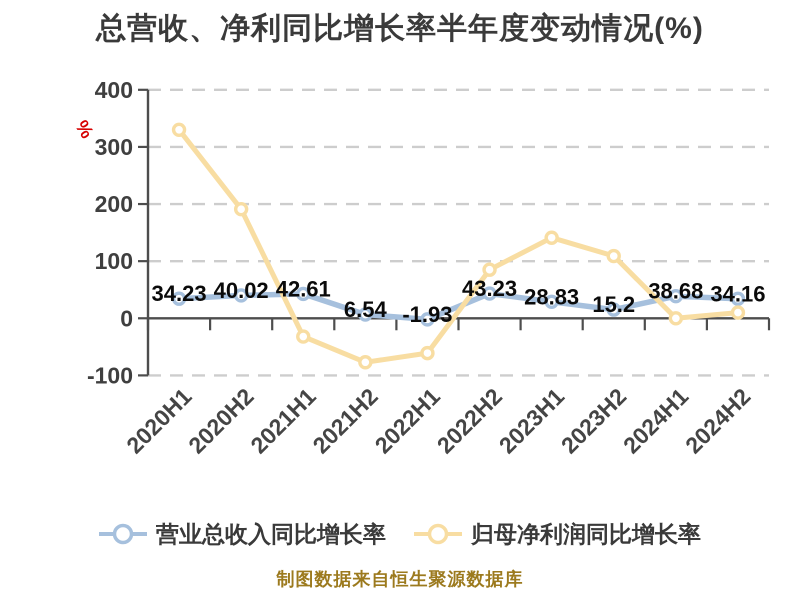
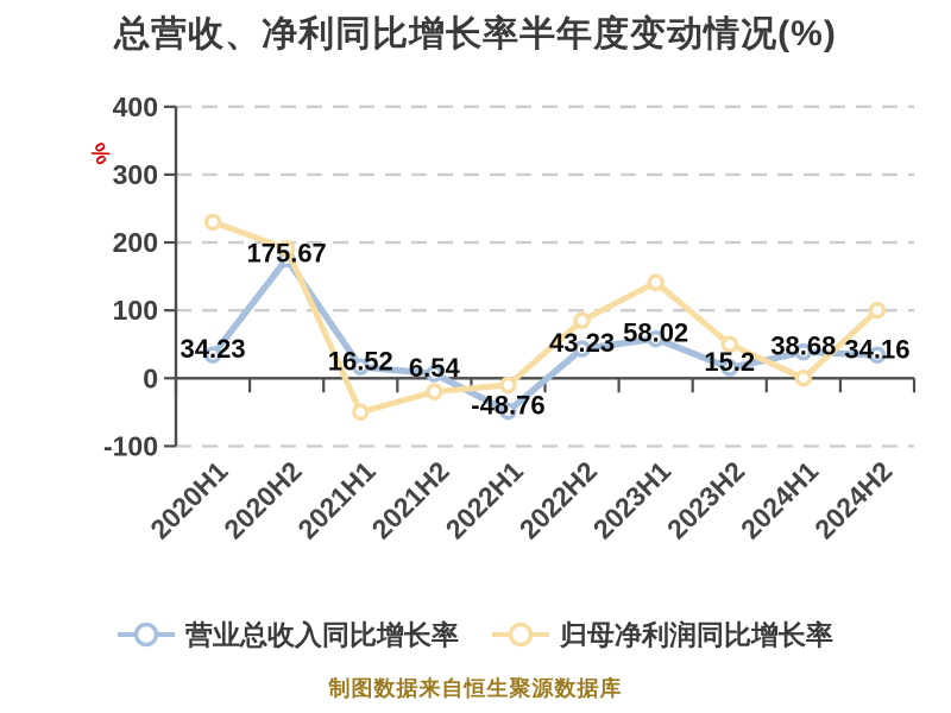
归母净利润同比增长率/2020H1: 330 -> 230
营业总收入同比增长率/2020H2: 40.02 -> 175.67
营业总收入同比增长率/2021H1: 42.61 -> 16.52
归母净利润同比增长率/2021H1: -30 -> -50
归母净利润同比增长率/2021H2: -80 -> -20
营业总收入同比增长率/2022H1: -1.93 -> -48.76
归母净利润同比增长率/2022H1: -60 -> -10
营业总收入同比增长率/2023H1: 28.83 -> 58.02
归母净利润同比增长率/2023H2: 110 -> 50
归母净利润同比增长率/2024H2: 10 -> 100
